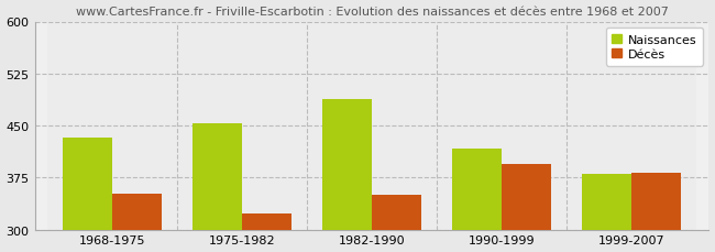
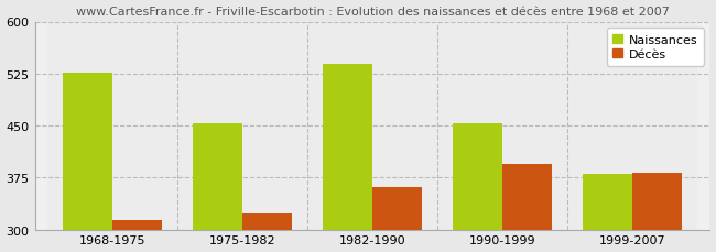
Naissances/1968-1975: 432 -> 527
Décès/1968-1975: 352 -> 313
Naissances/1982-1990: 488 -> 539
Décès/1982-1990: 350 -> 362
Naissances/1990-1999: 416 -> 453
